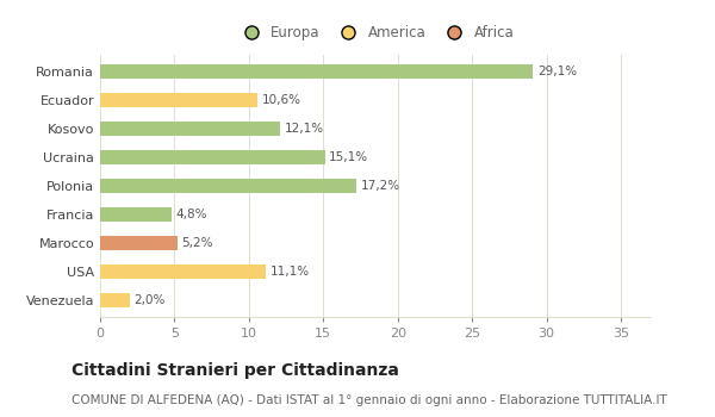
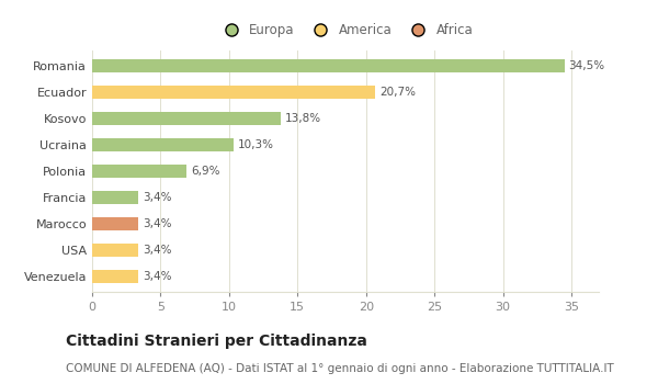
Romania: 29,1% -> 34,5%
Ecuador: 10,6% -> 20,7%
Kosovo: 12,1% -> 13,8%
Ucraina: 15,1% -> 10,3%
Polonia: 17,2% -> 6,9%
Francia: 4,8% -> 3,4%
Marocco: 5,2% -> 3,4%
USA: 11,1% -> 3,4%
Venezuela: 2,0% -> 3,4%
